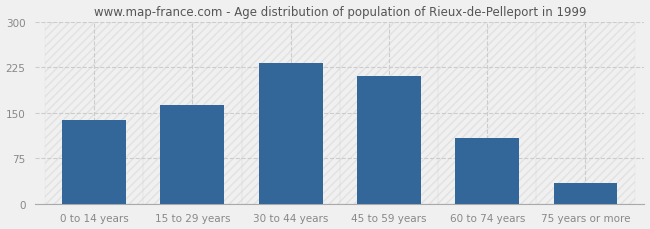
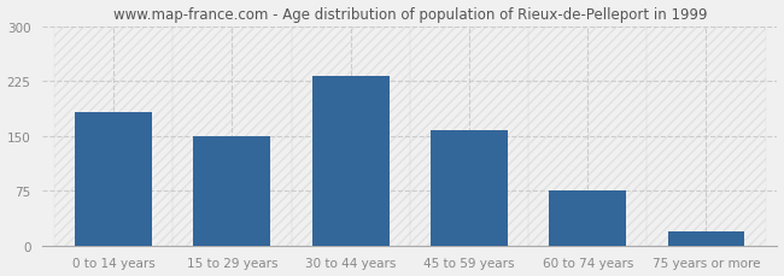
0 to 14 years: 138 -> 183
15 to 29 years: 162 -> 150
45 to 59 years: 210 -> 158
60 to 74 years: 108 -> 75
75 years or more: 34 -> 20
